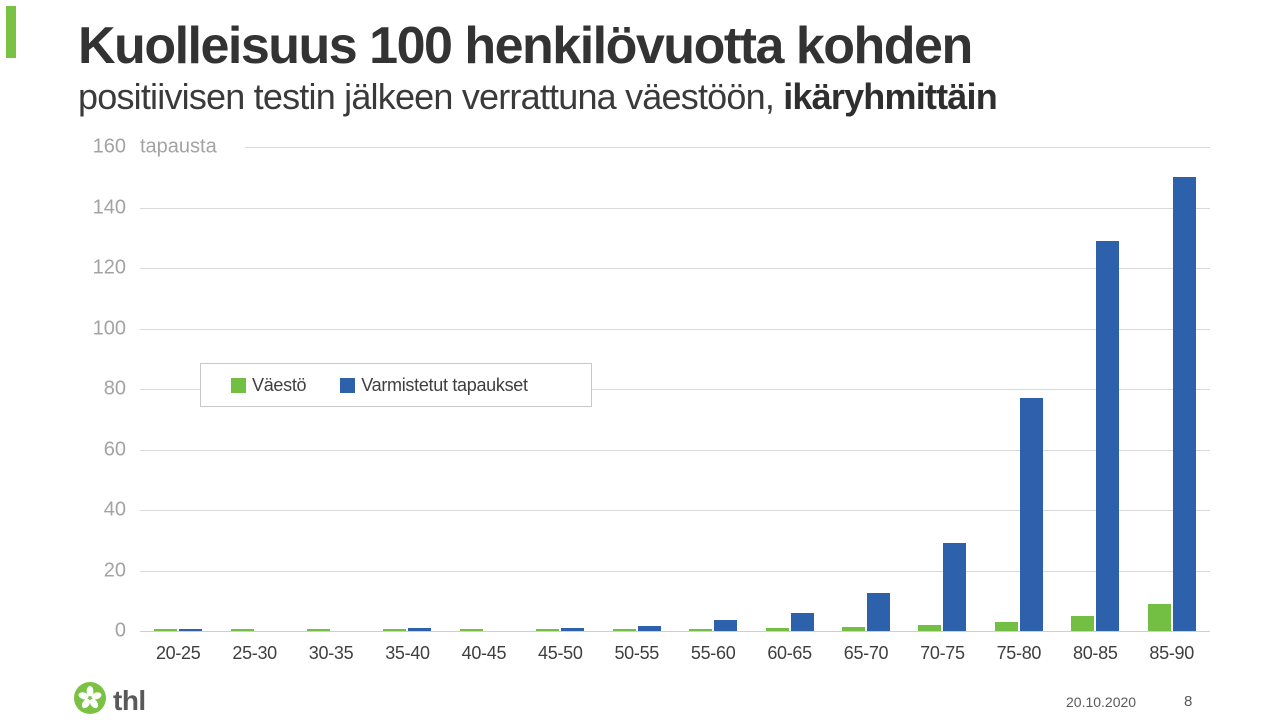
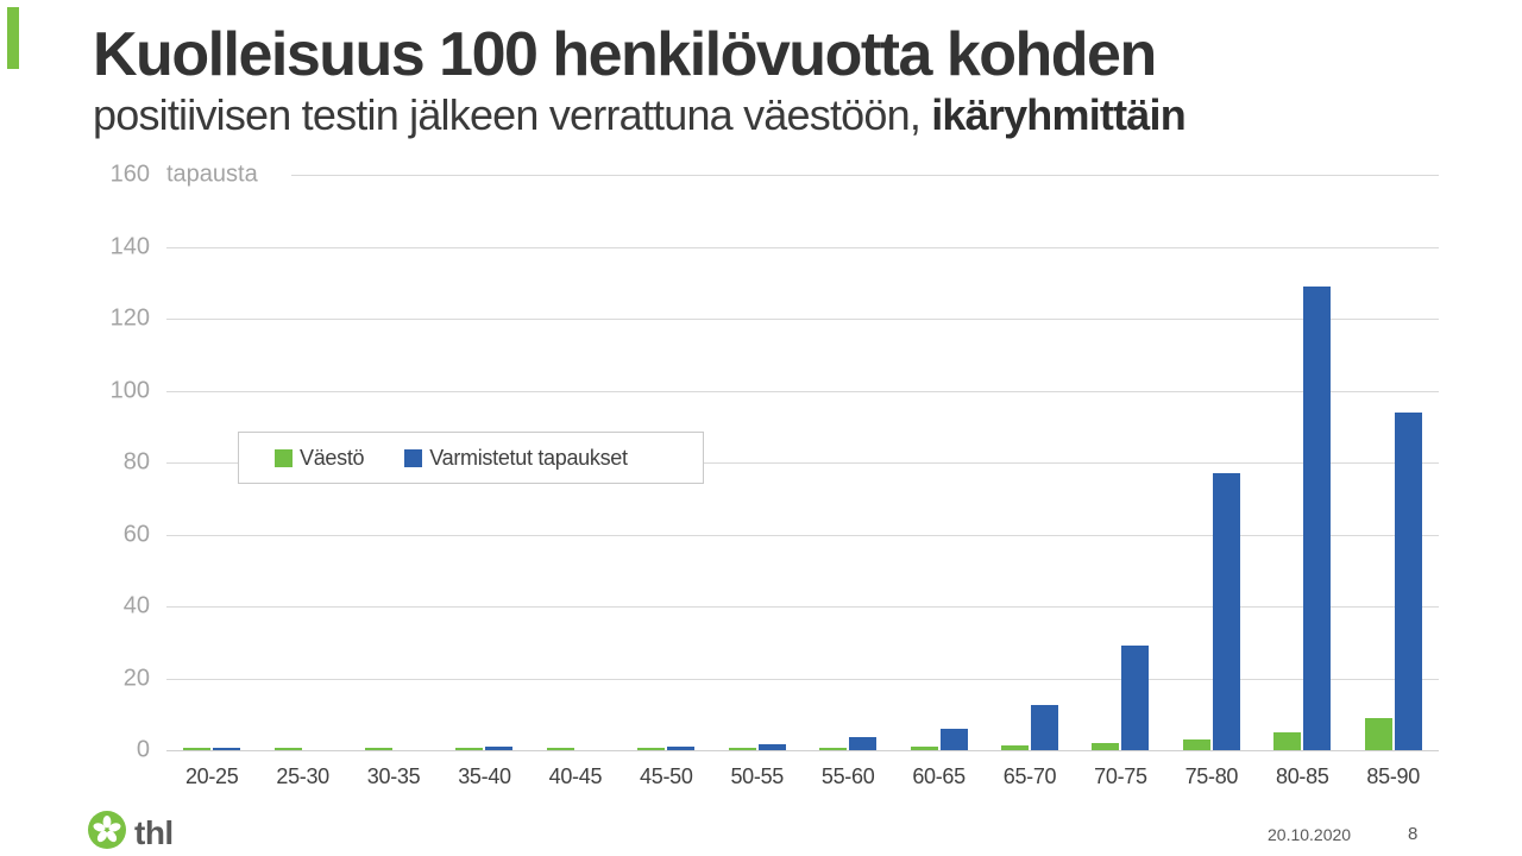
Varmistetut tapaukset/85-90: 150 -> 94
